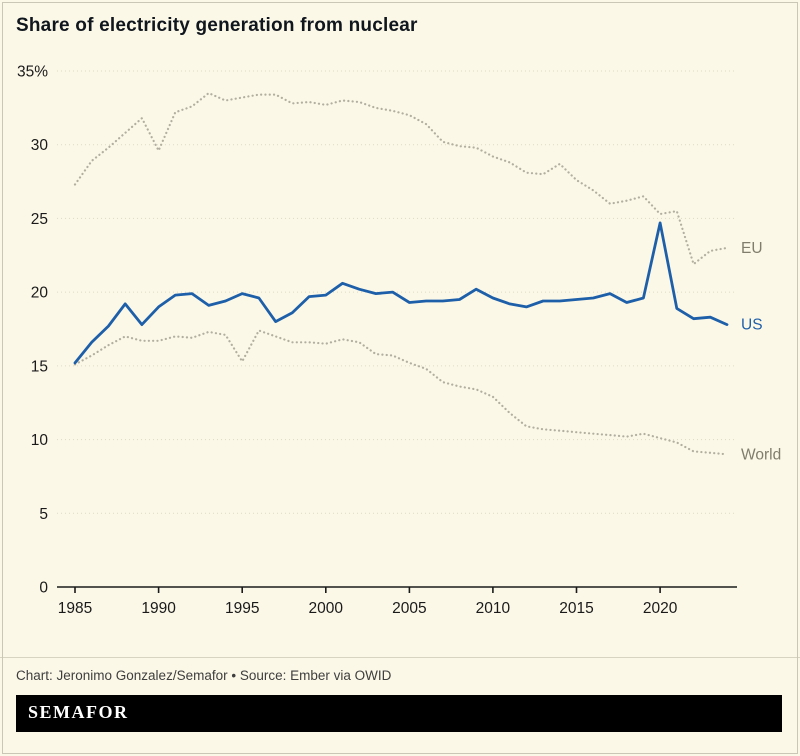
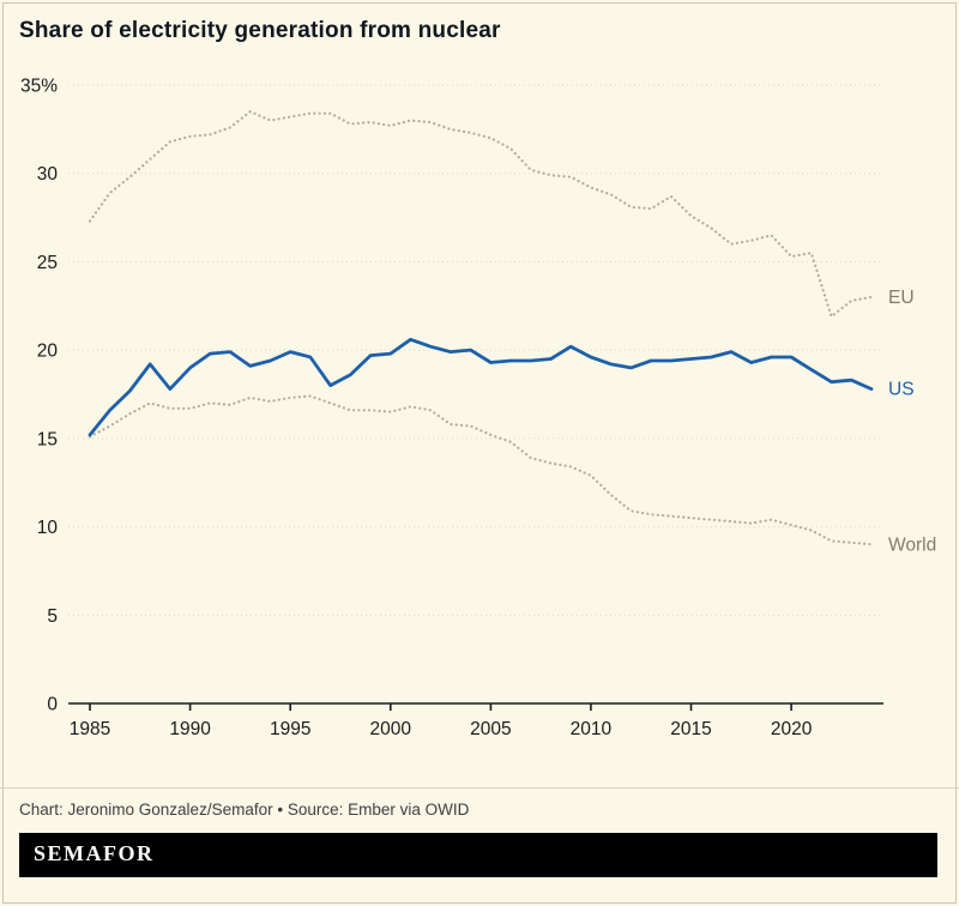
EU/1990: 29.6% -> 32.1%
World/1995: 15.3% -> 17.3%
US/2020: 24.7% -> 19.6%
